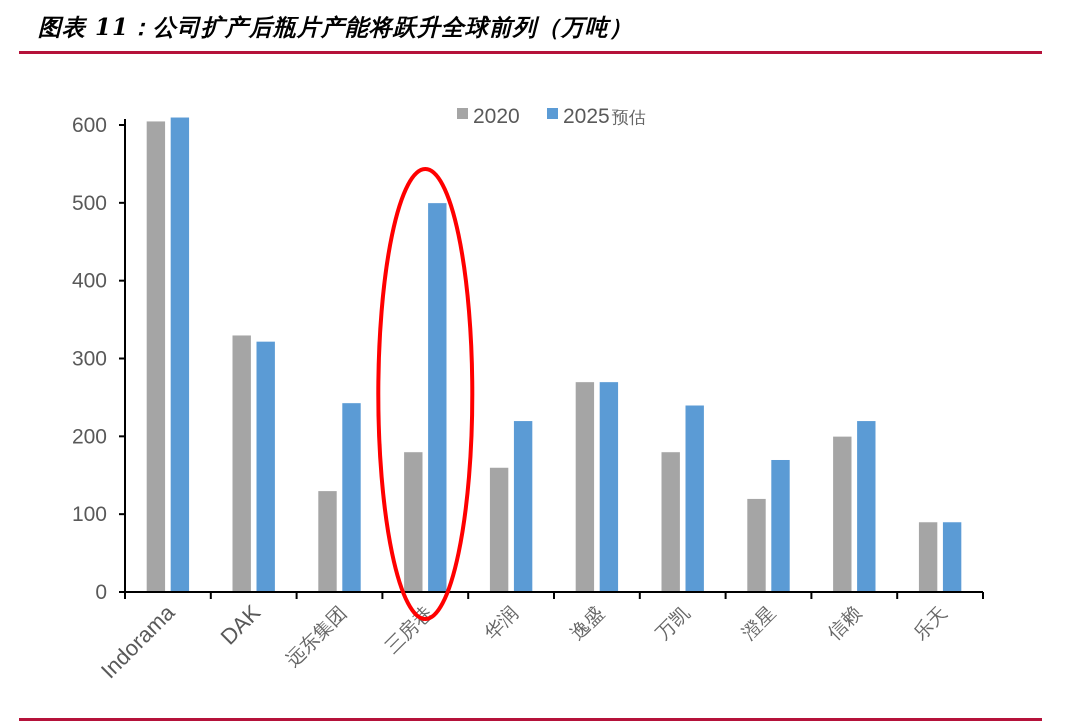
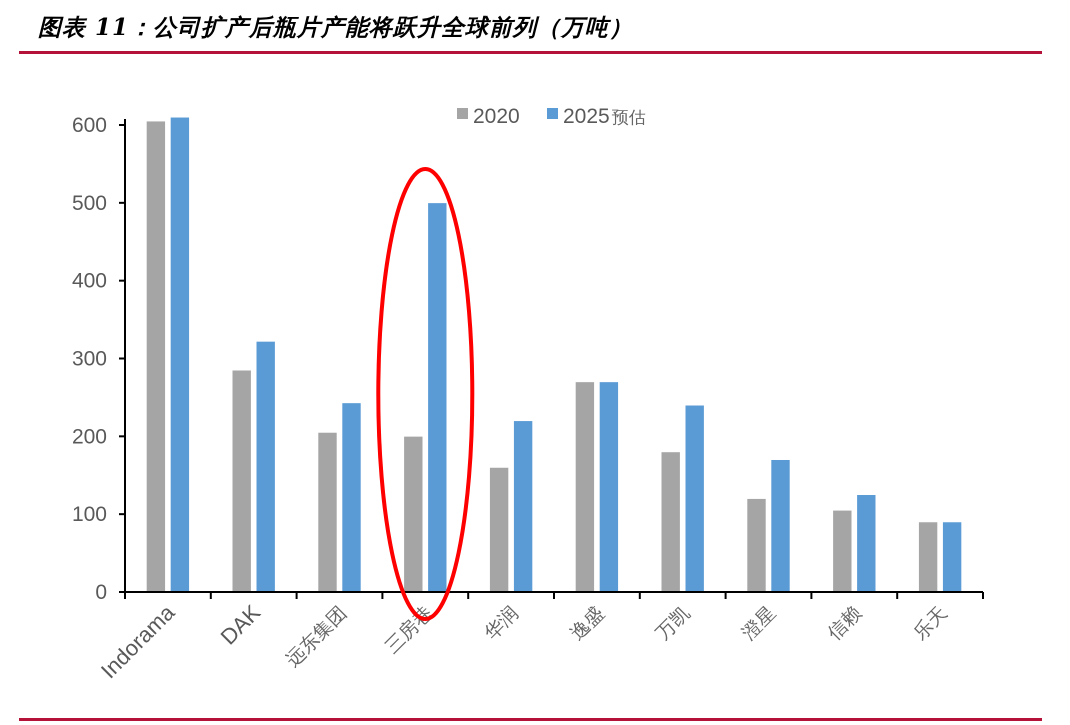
2020/DAK: 330 -> 280
2020/远东集团: 130 -> 200
2020/三房巷: 180 -> 200
2020/信赖: 200 -> 100
2025预估/信赖: 220 -> 120
